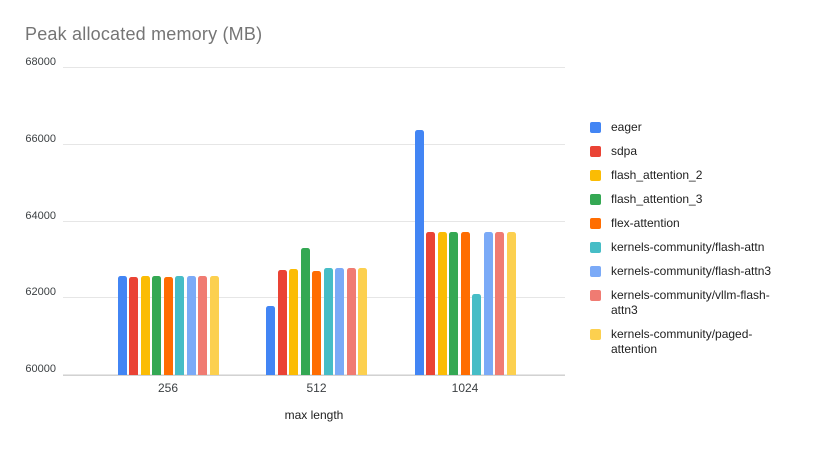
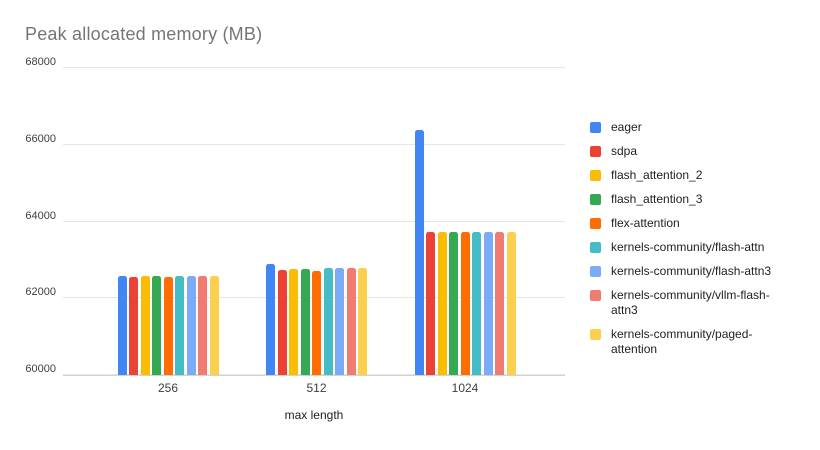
eager/512: 61800 -> 62900
flash_attention_3/512: 63300 -> 62800
kernels-community/flash-attn/1024: 62100 -> 63700
